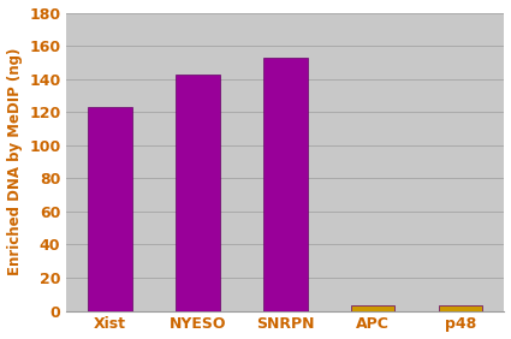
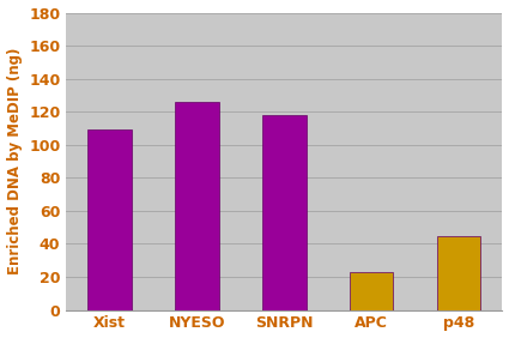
Xist: 123 -> 109
NYESO: 143 -> 126
SNRPN: 153 -> 118
APC: 3 -> 23
p48: 3 -> 45
